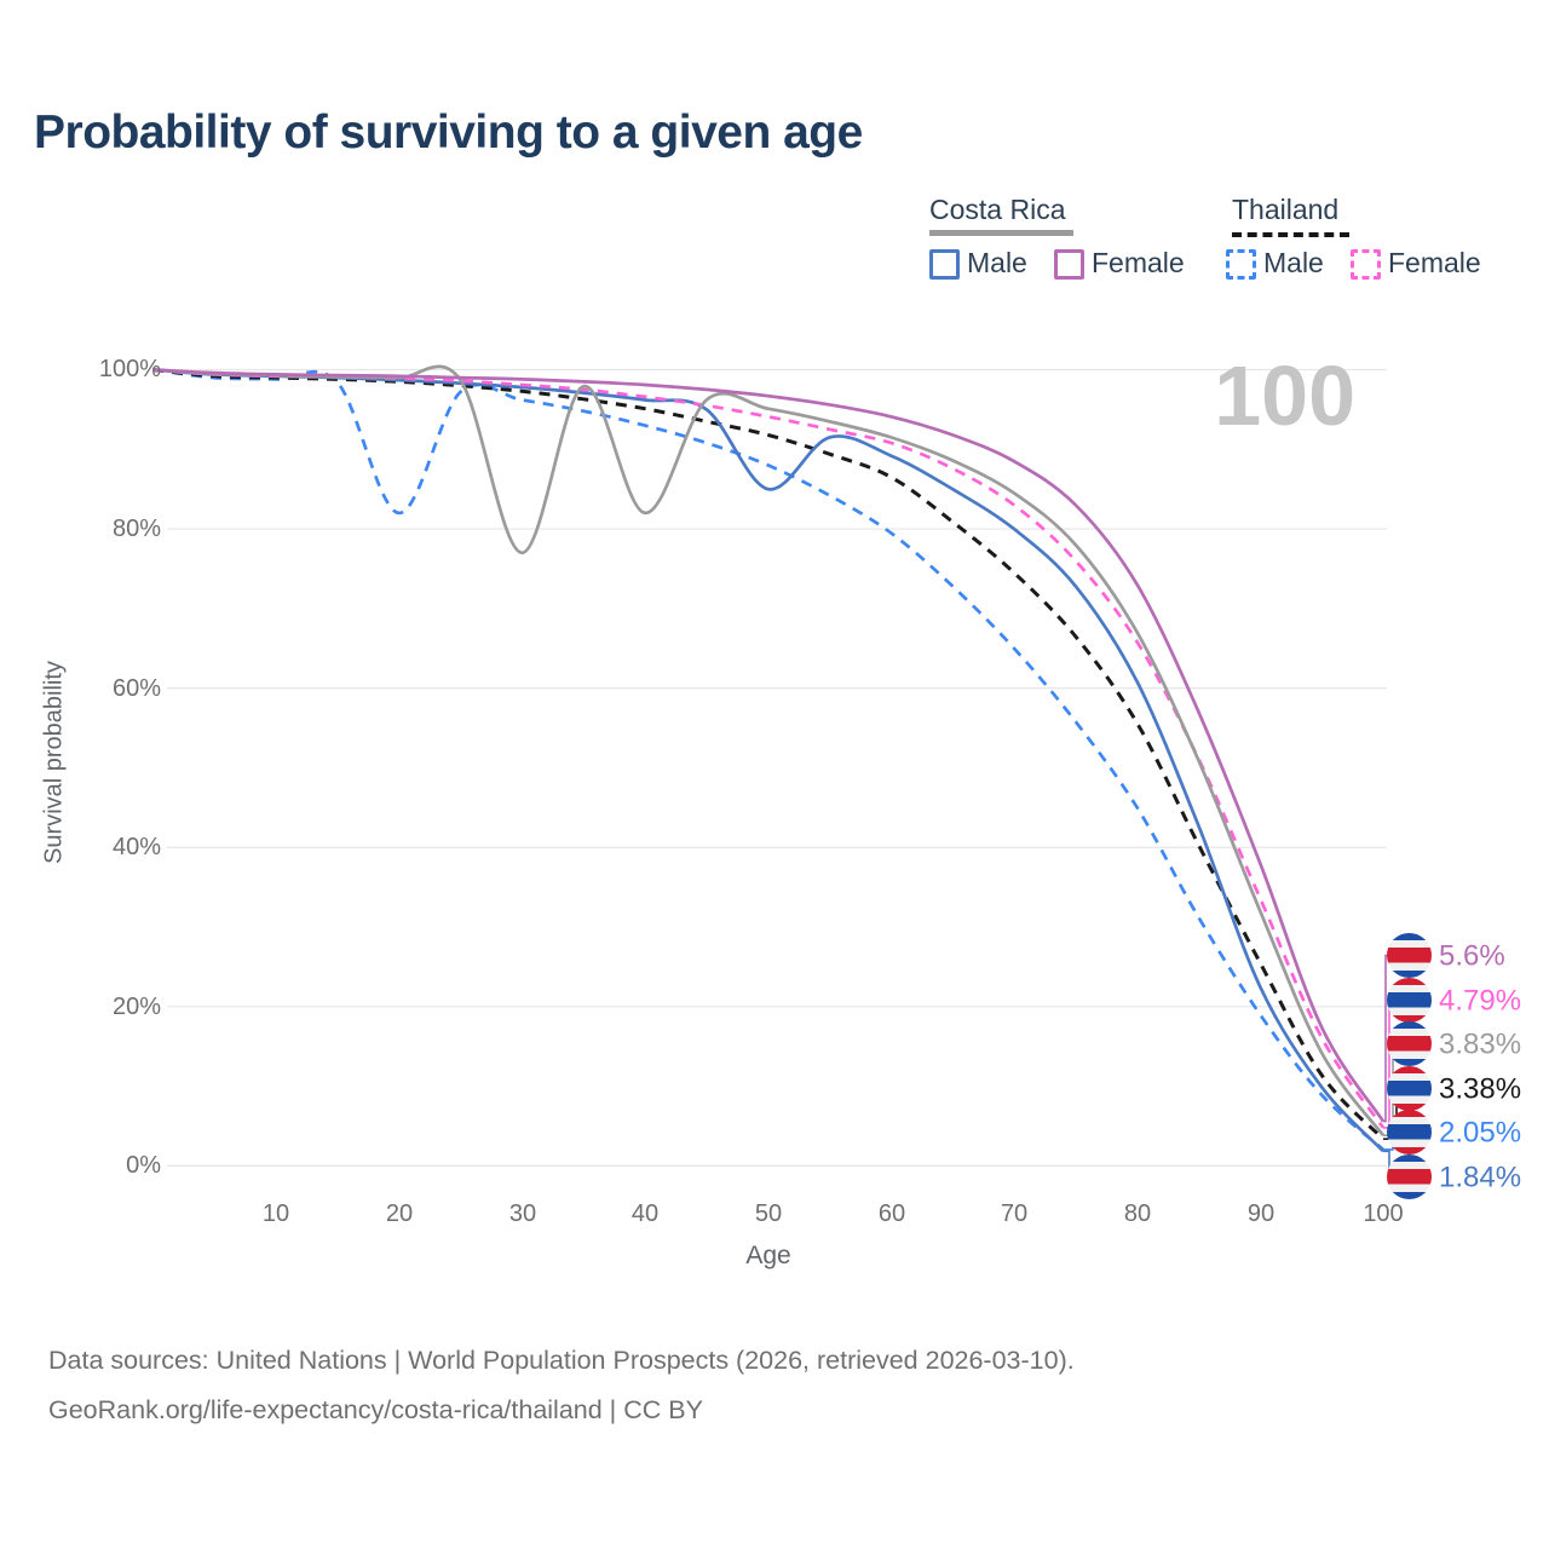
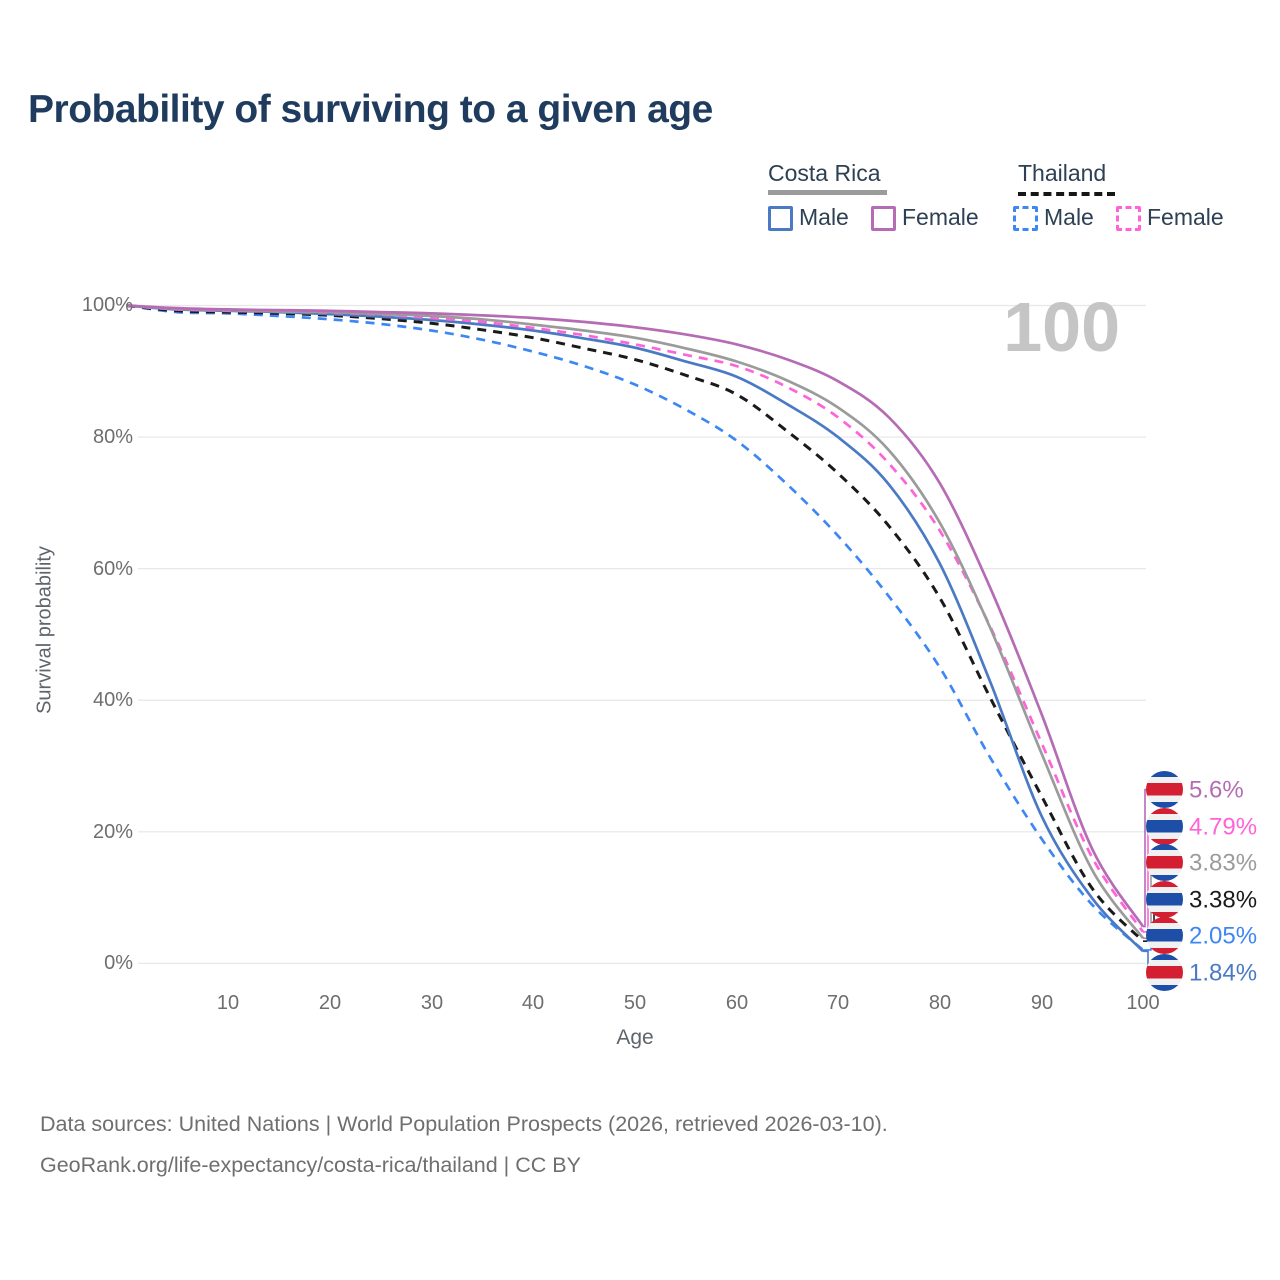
Thailand Male/20: 82% -> 98%
Costa Rica/30: 77% -> 98%
Costa Rica/40: 82% -> 97%
Costa Rica Male/50: 85% -> 94%
